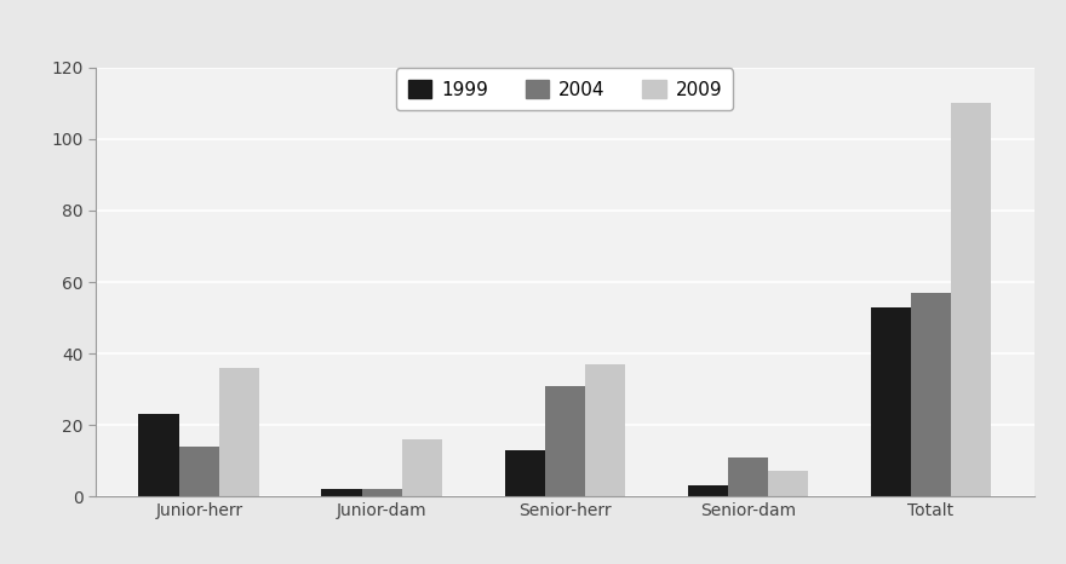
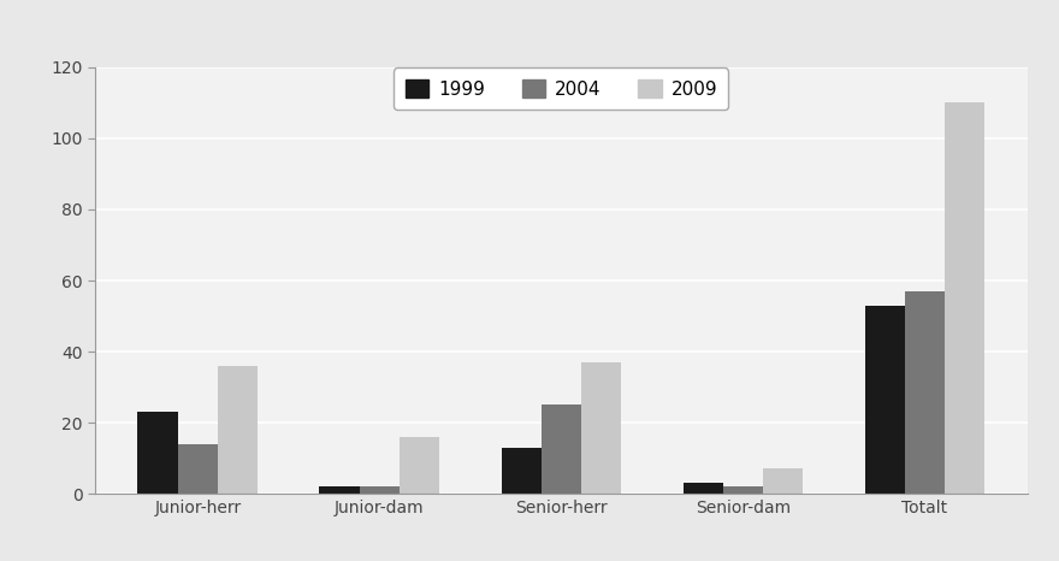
2004/Senior-herr: 31 -> 25
2004/Senior-dam: 11 -> 2
